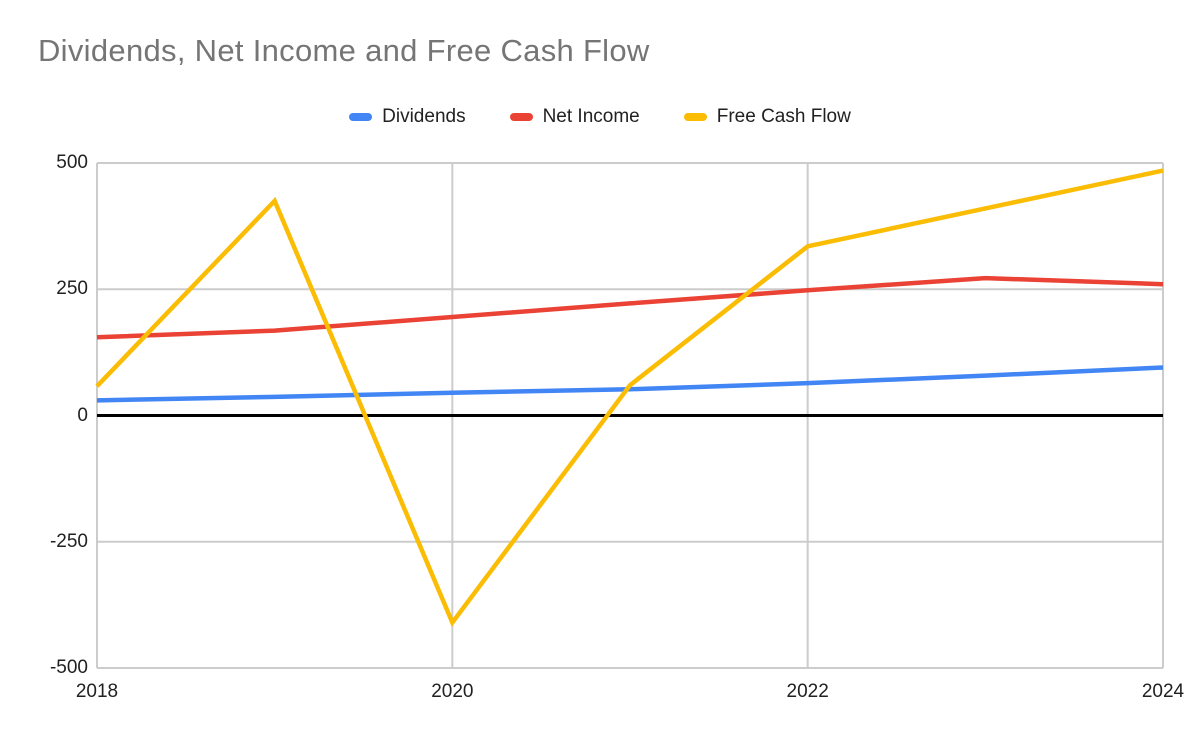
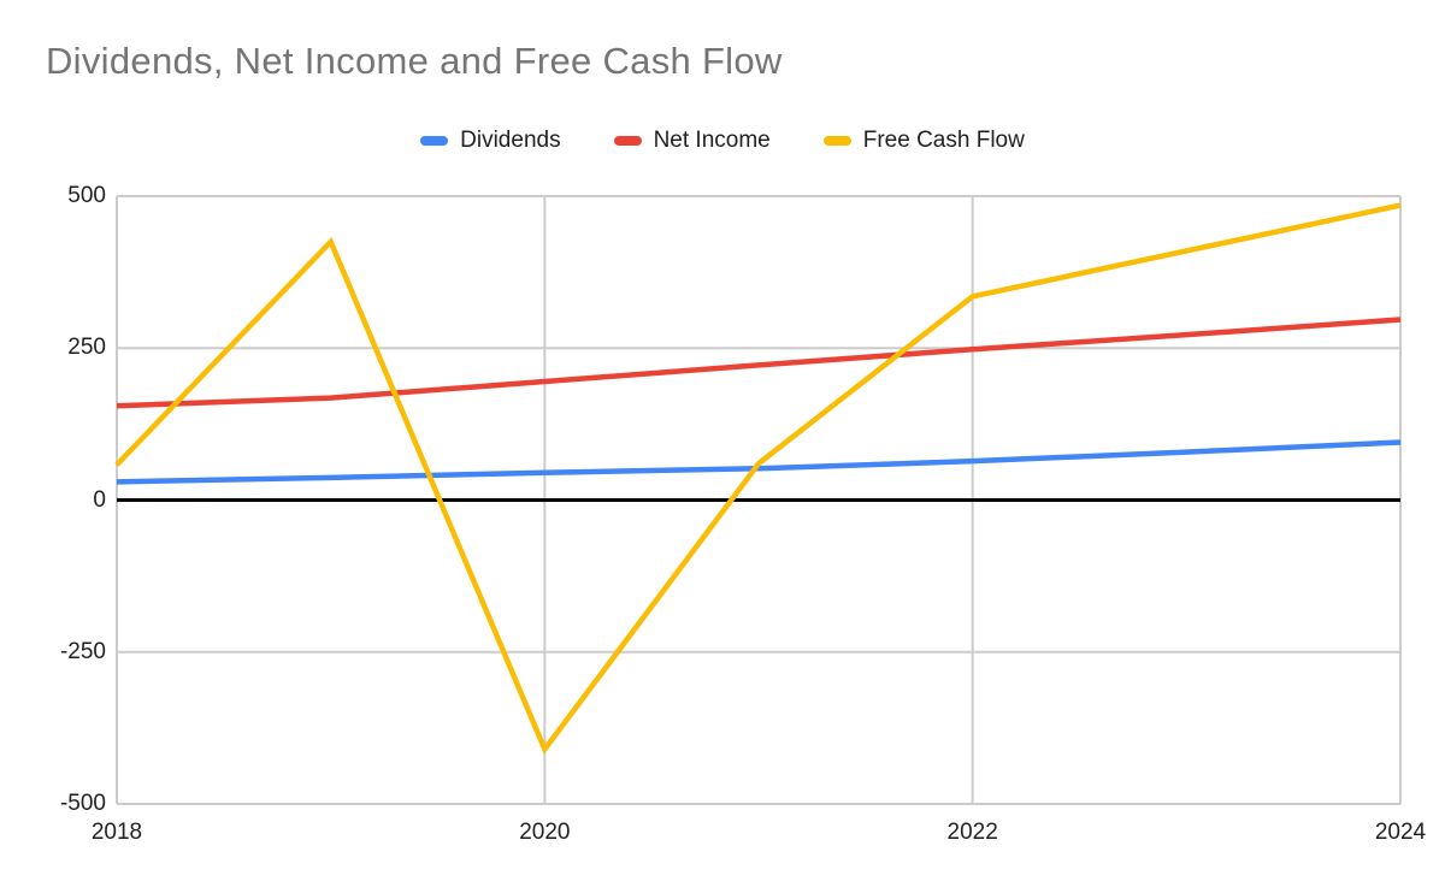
Net Income/2024: 260 -> 300
